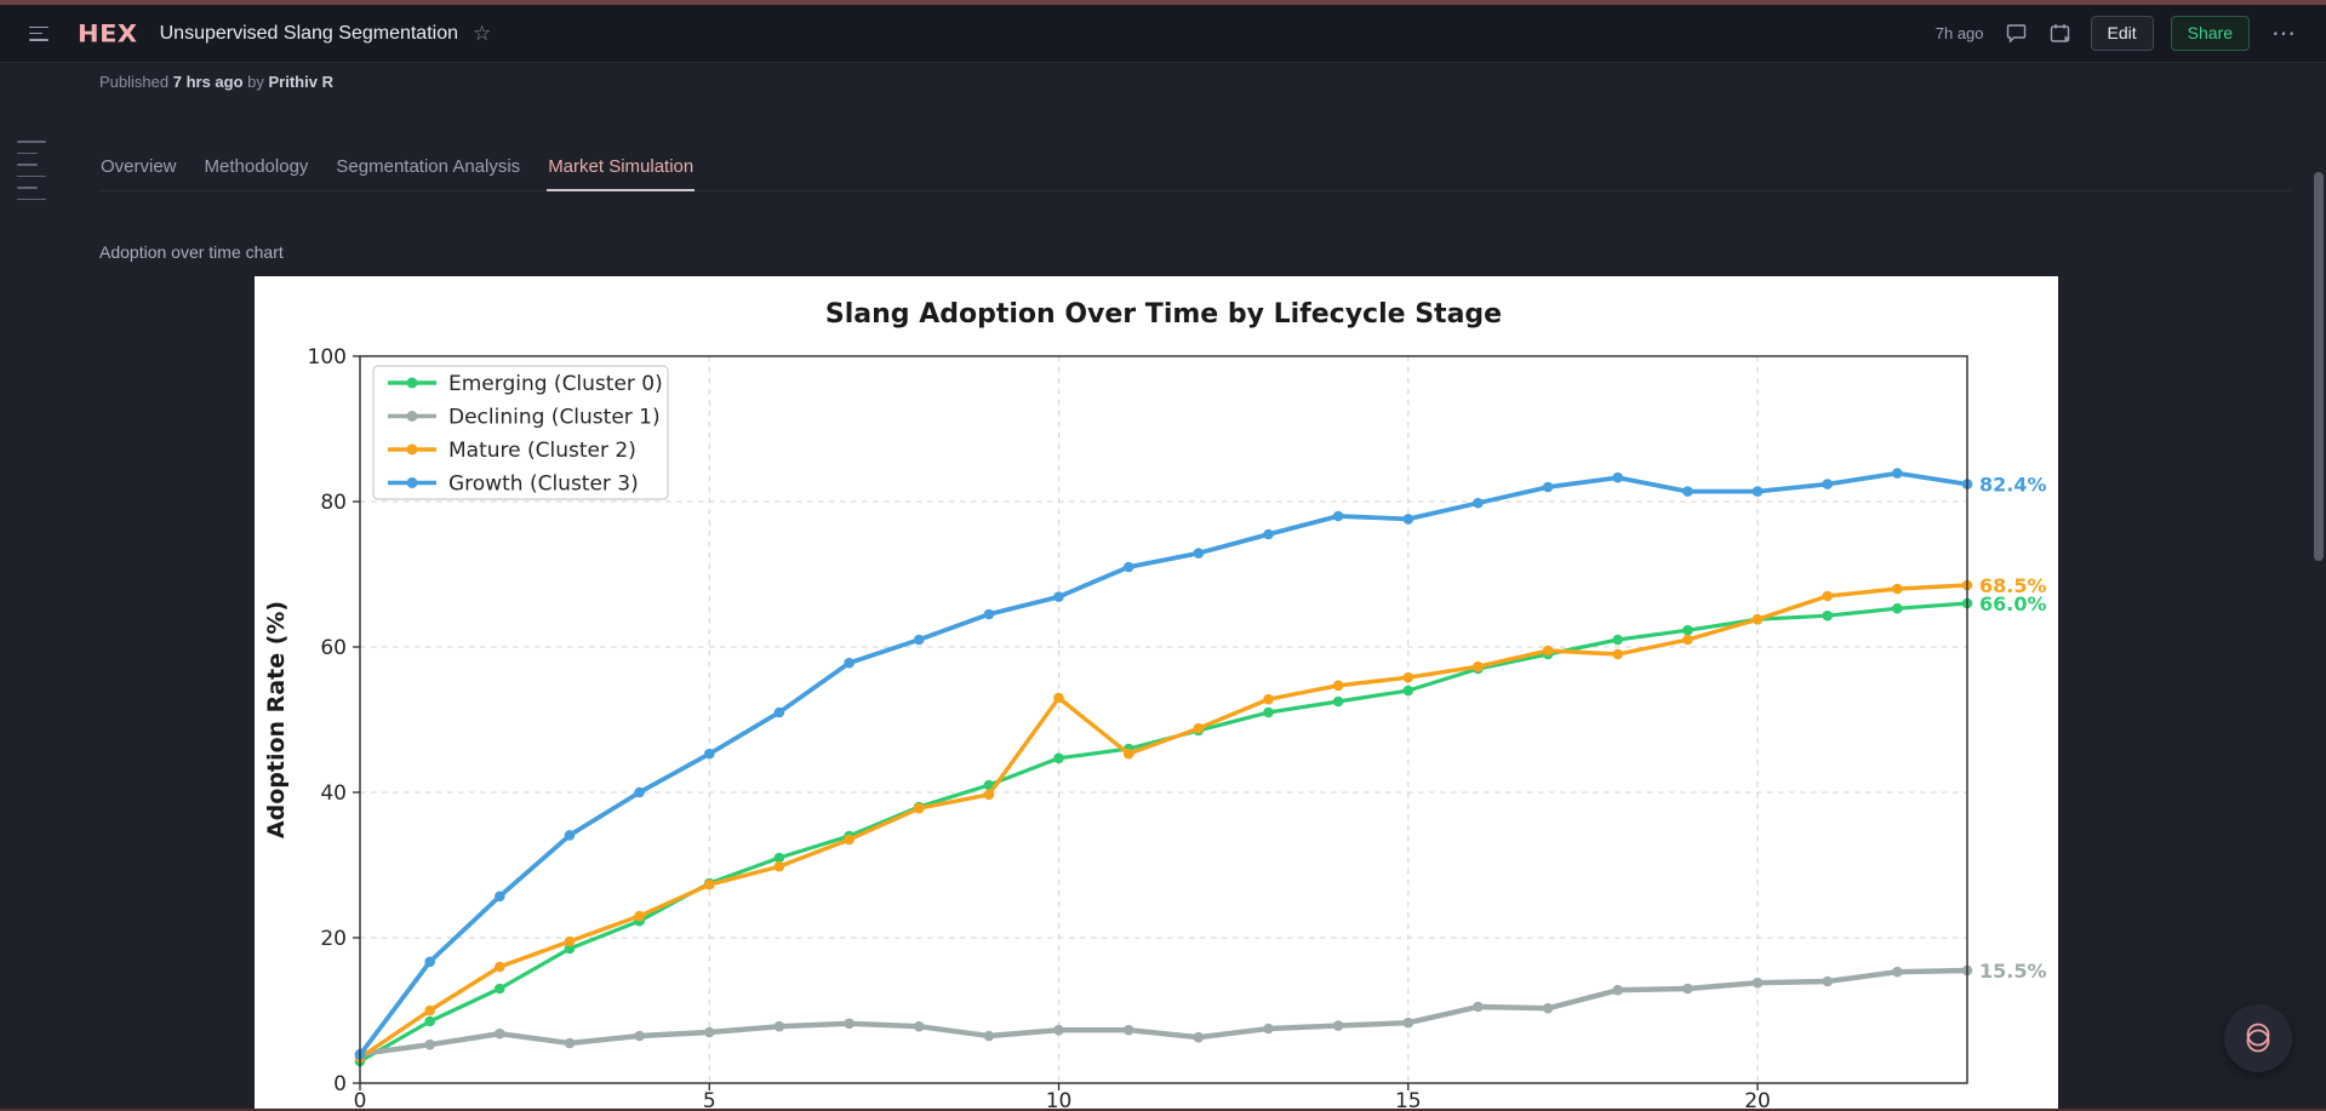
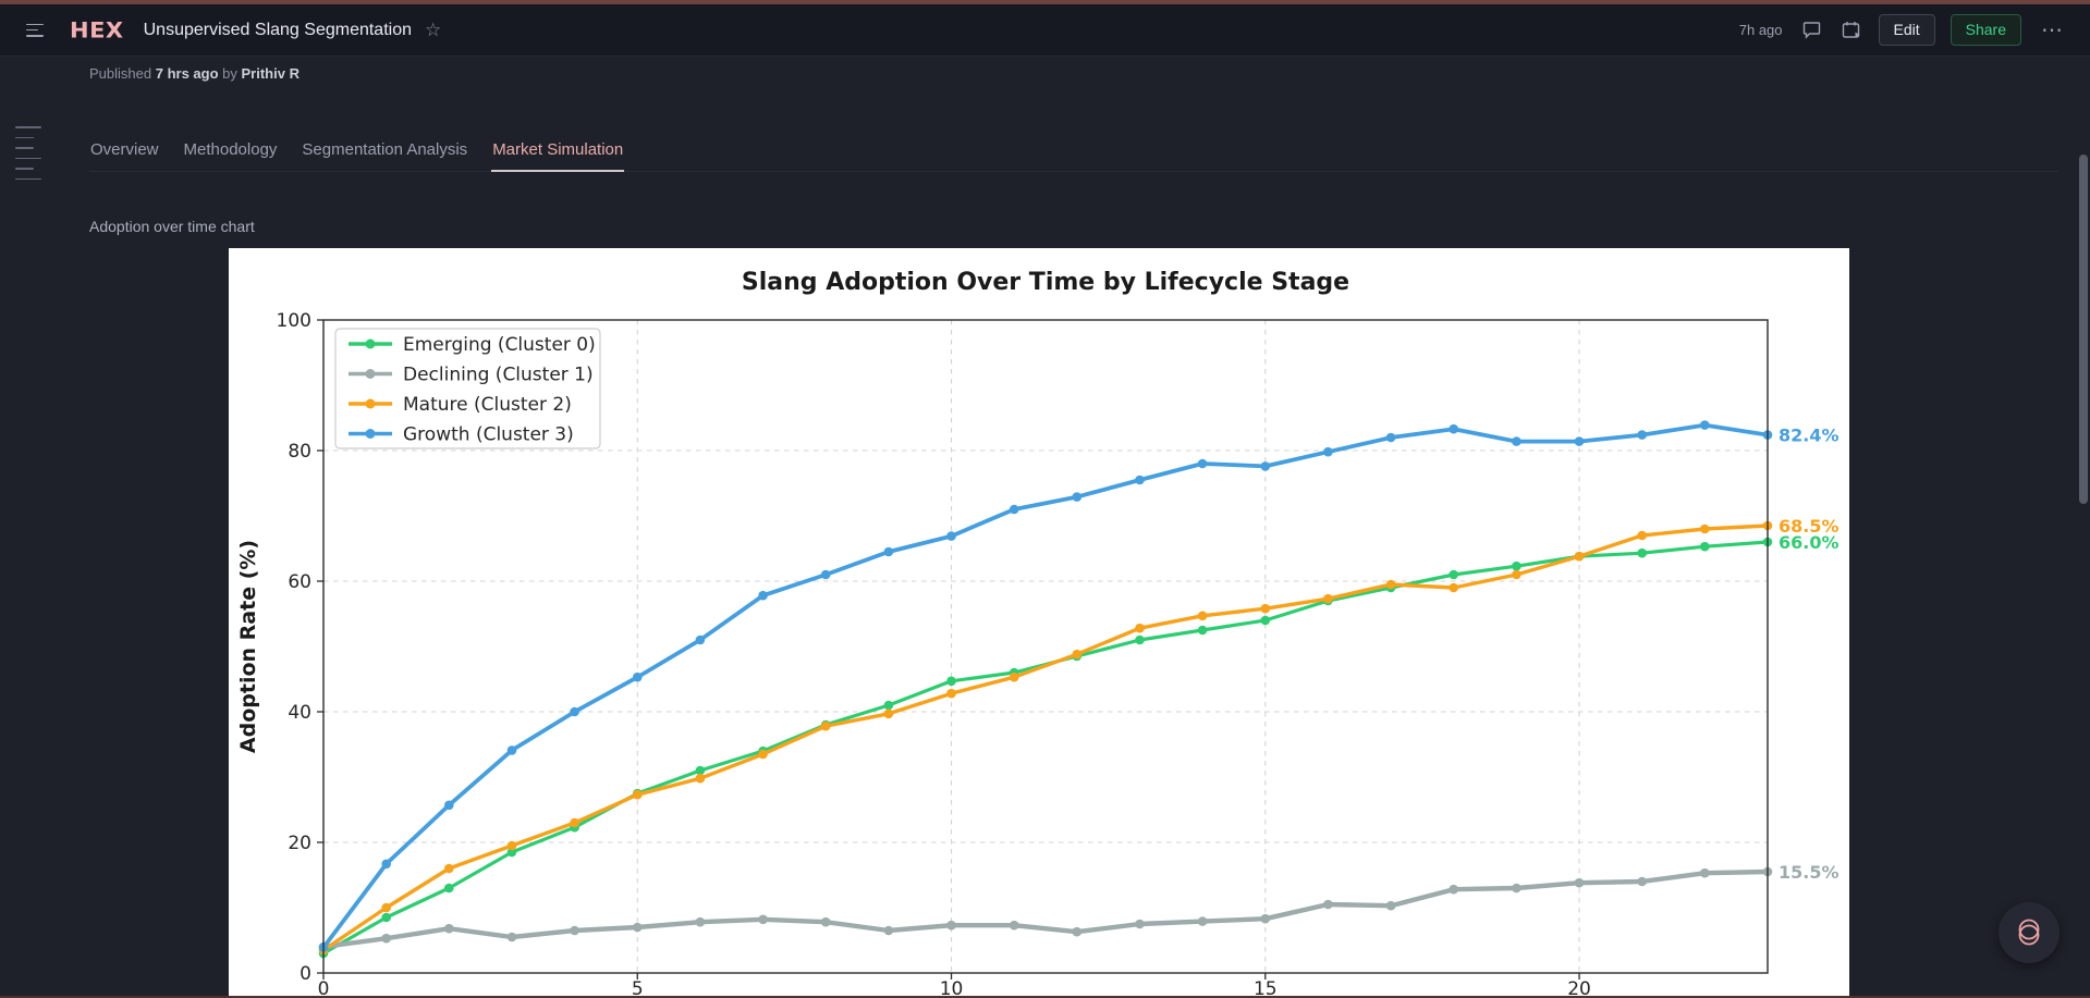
Mature (Cluster 2)/10: 53 -> 43
